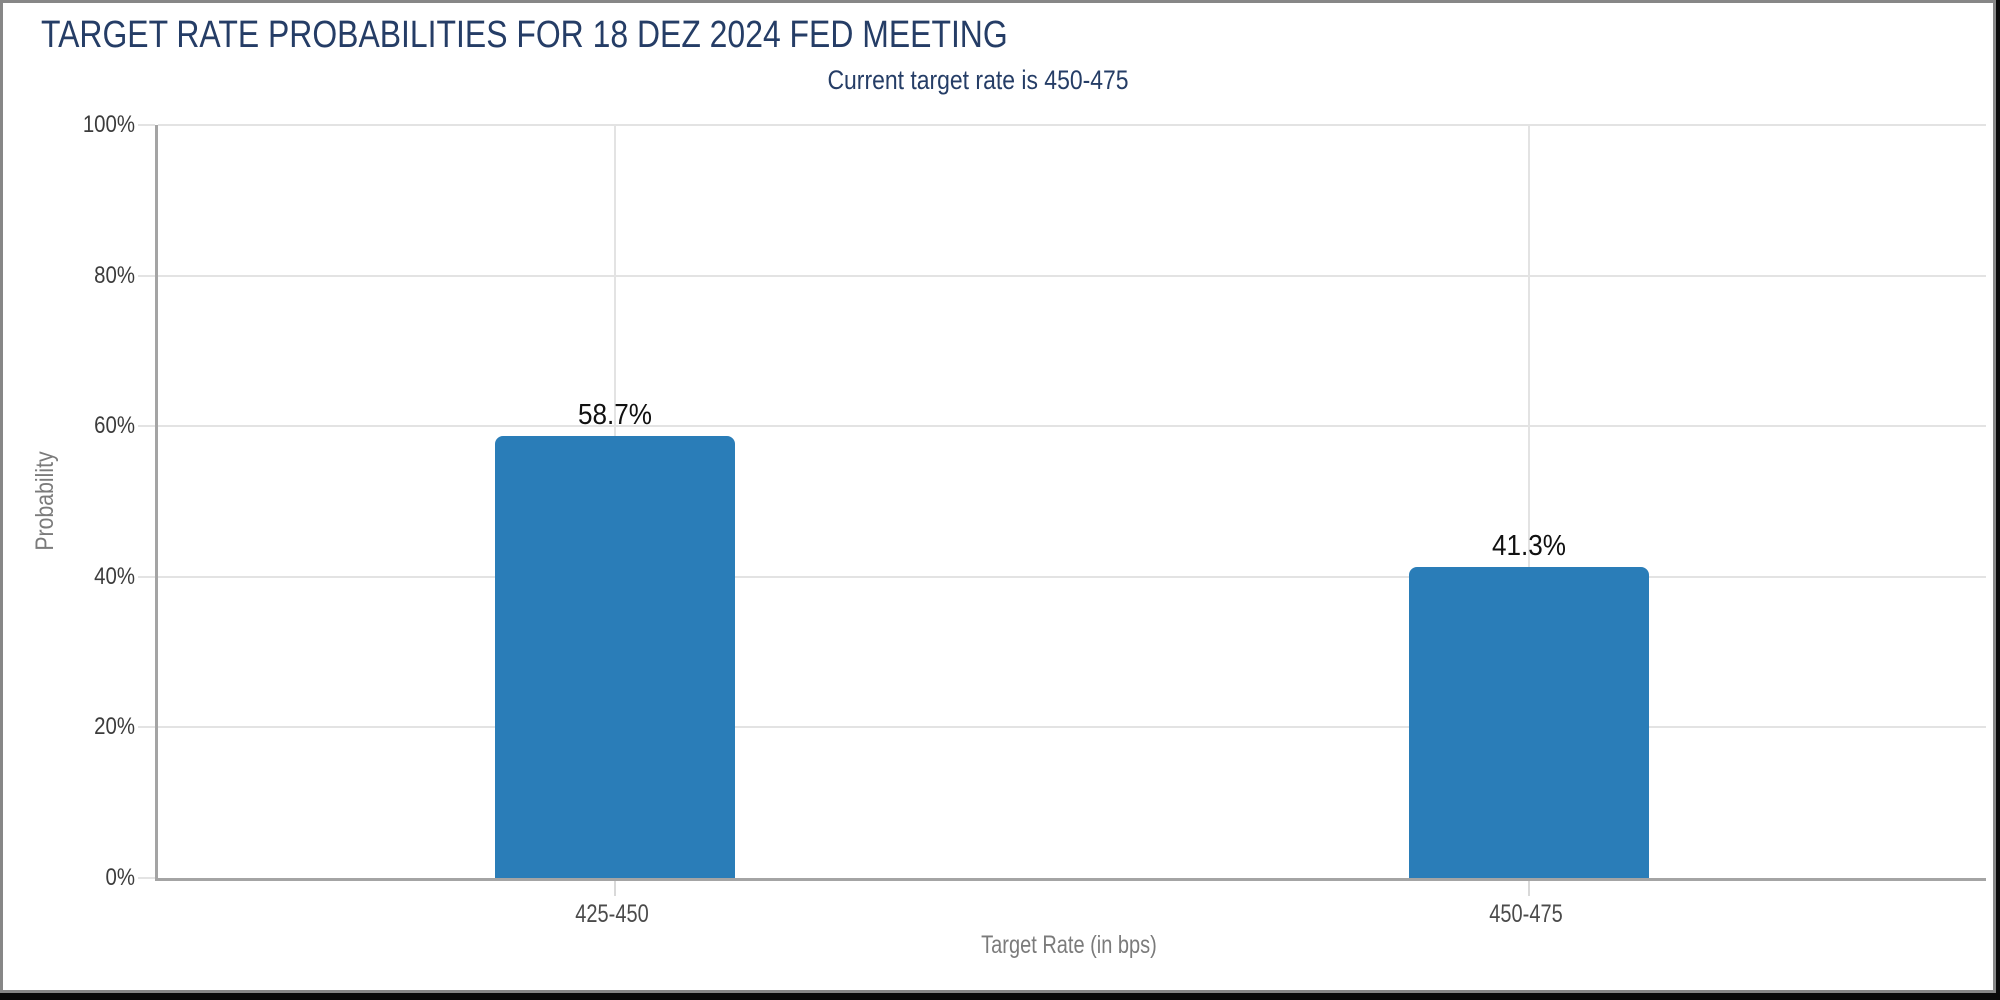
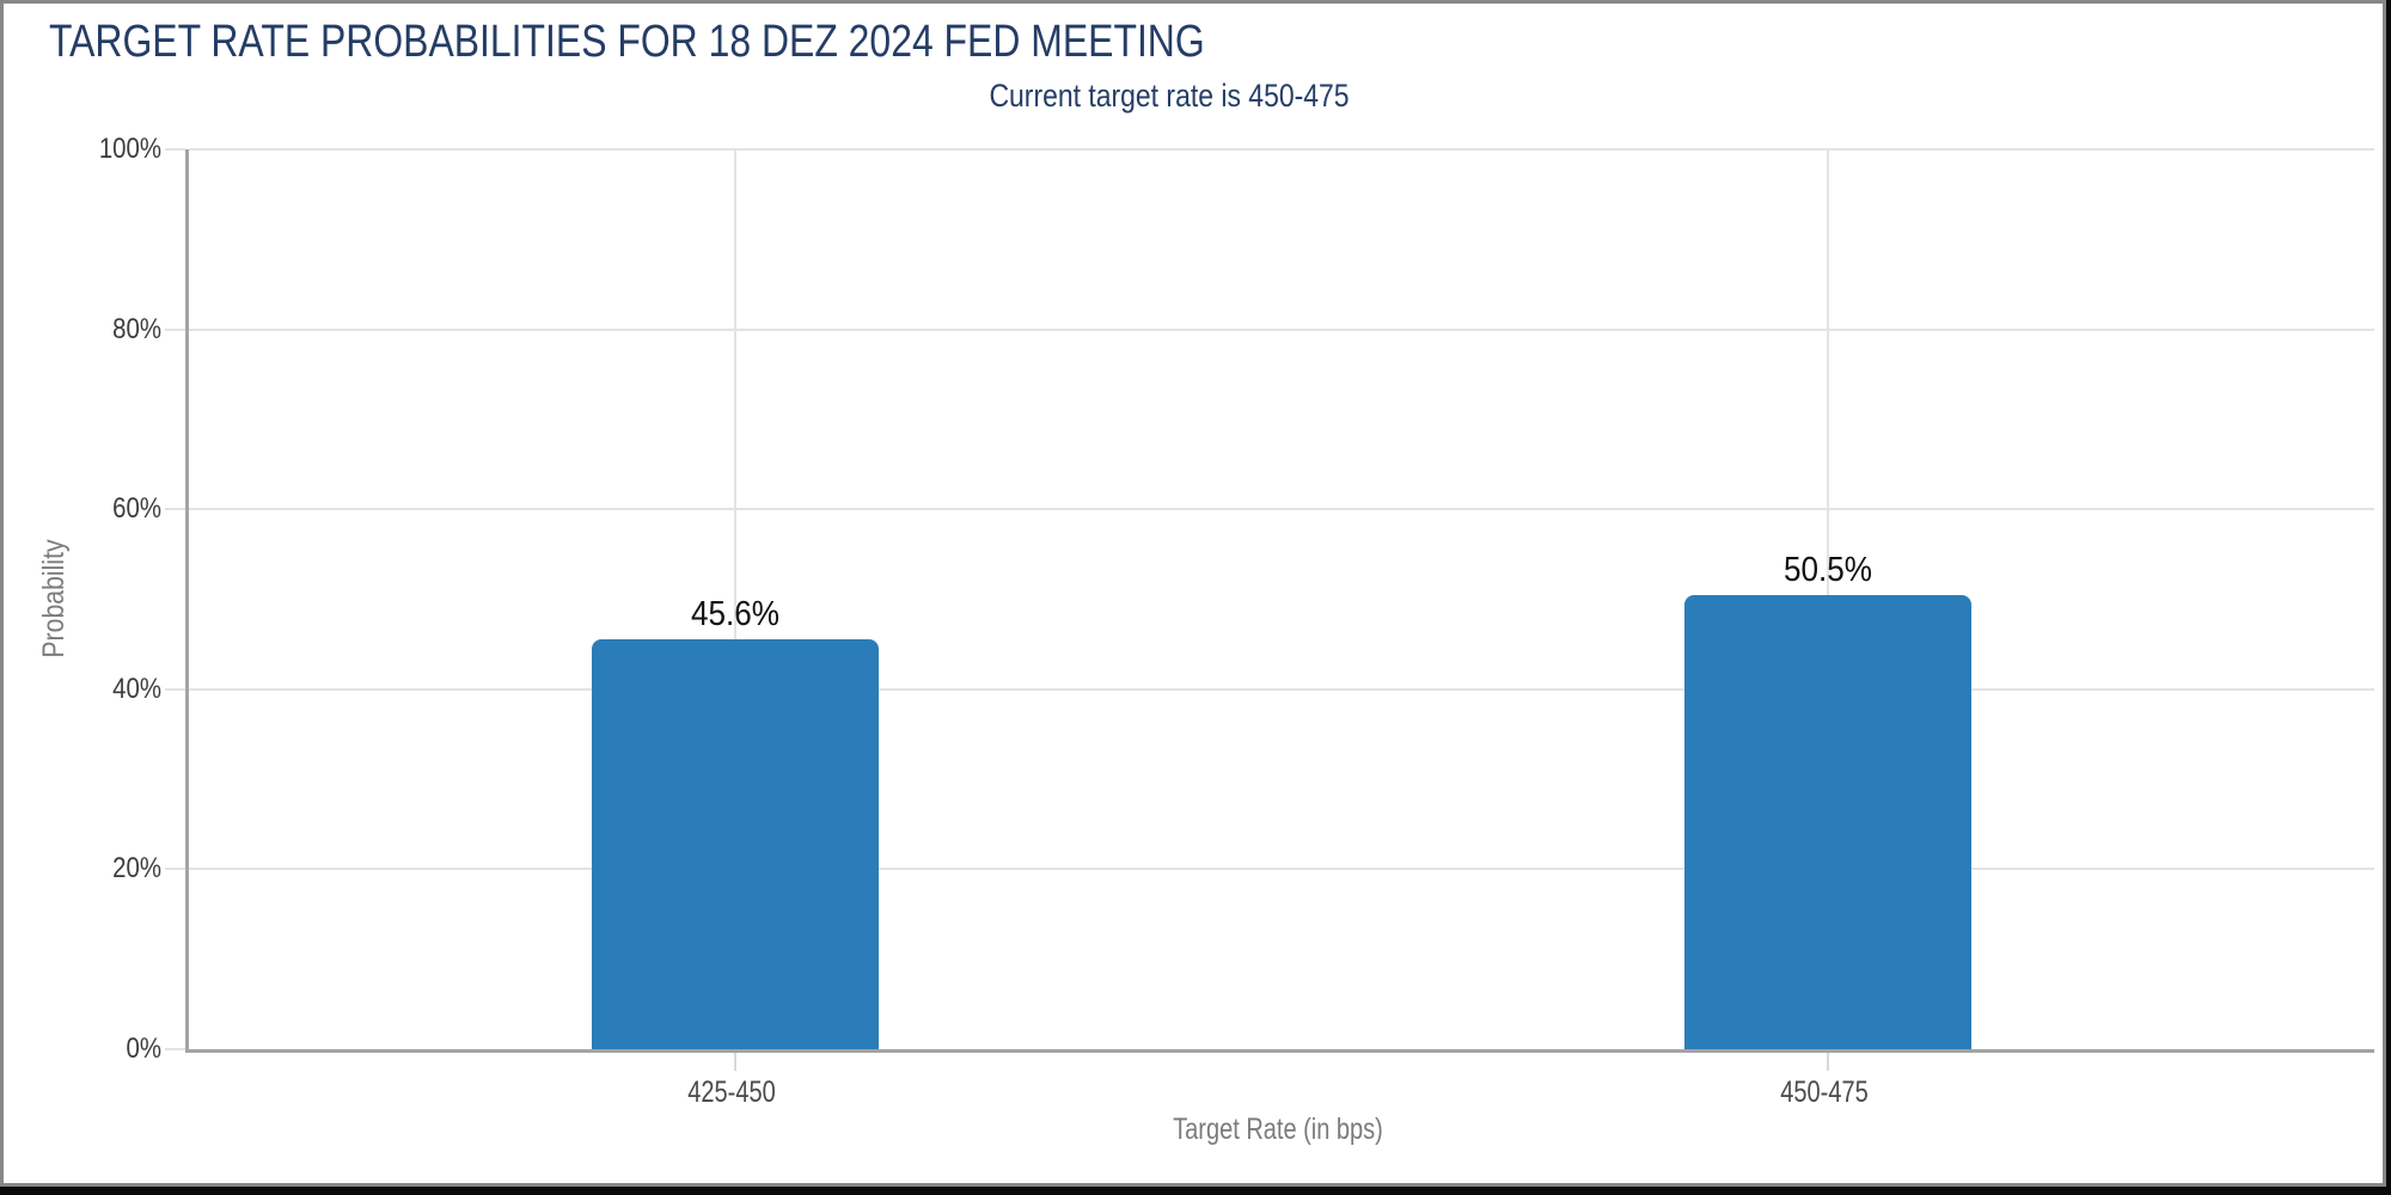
425-450: 58.7% -> 45.6%
450-475: 41.3% -> 50.5%
